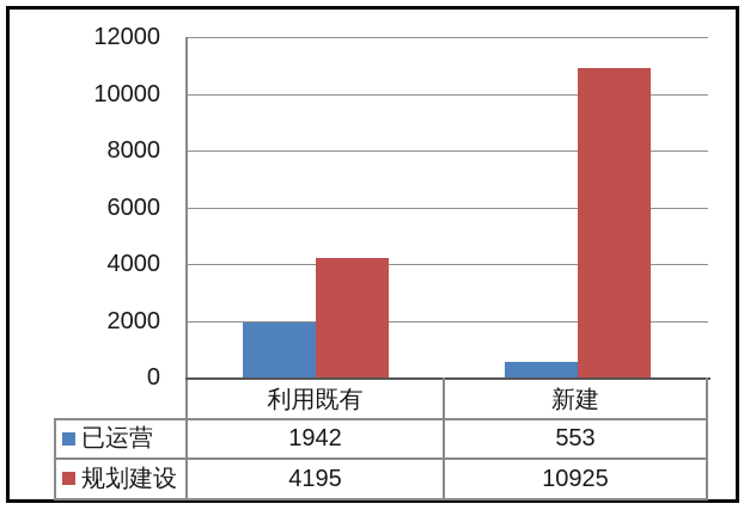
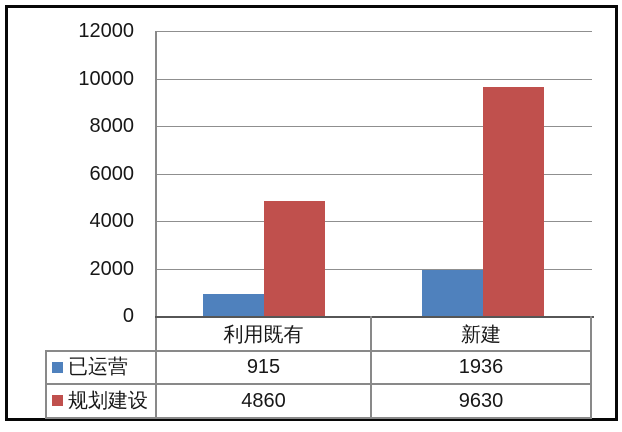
已运营/利用既有: 1942 -> 915
规划建设/利用既有: 4195 -> 4860
已运营/新建: 553 -> 1936
规划建设/新建: 10925 -> 9630
